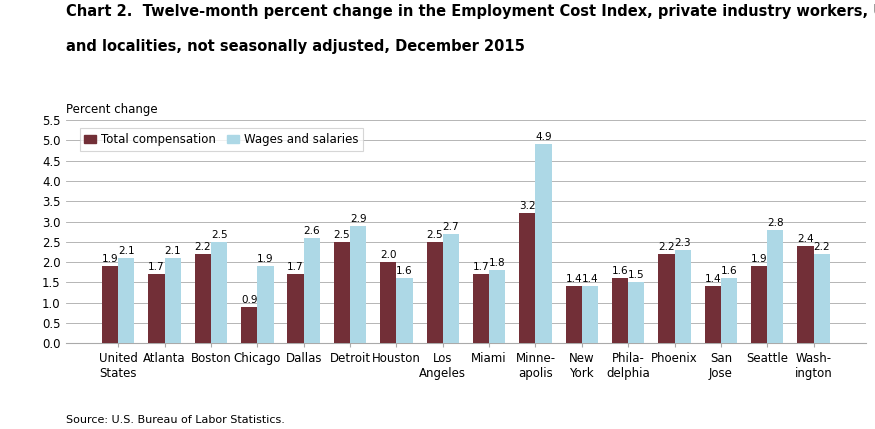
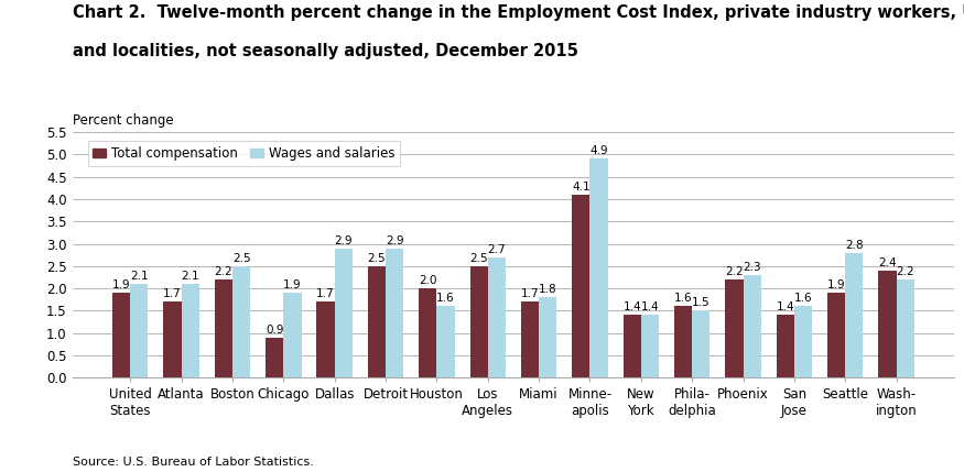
Wages and salaries/Dallas: 2.6 -> 2.9
Total compensation/Minne- apolis: 3.2 -> 4.1
